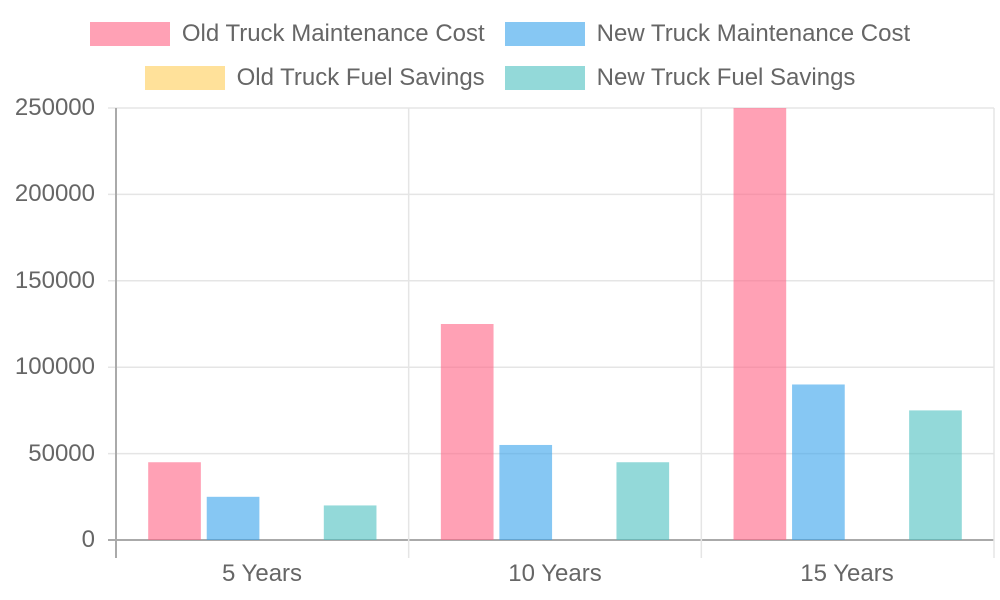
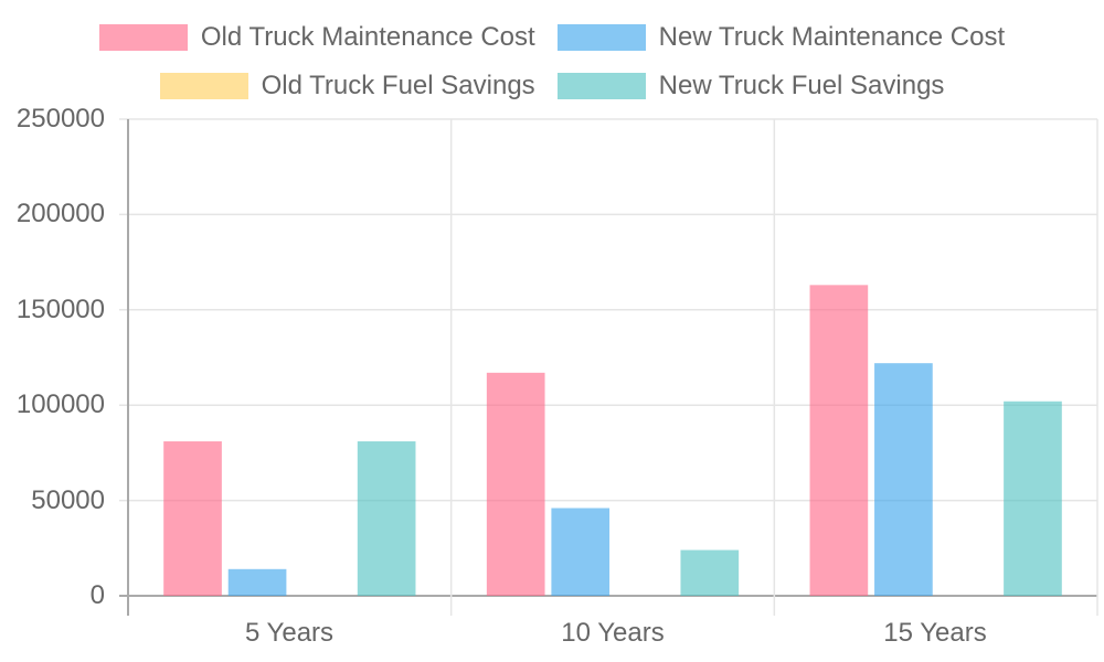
Old Truck Maintenance Cost/5 Years: 45000 -> 81000
New Truck Maintenance Cost/5 Years: 25000 -> 14000
New Truck Fuel Savings/5 Years: 20000 -> 81000
Old Truck Maintenance Cost/10 Years: 125000 -> 117000
New Truck Maintenance Cost/10 Years: 55000 -> 46000
New Truck Fuel Savings/10 Years: 45000 -> 24000
Old Truck Maintenance Cost/15 Years: 250000 -> 163000
New Truck Maintenance Cost/15 Years: 90000 -> 122000
New Truck Fuel Savings/15 Years: 75000 -> 102000
